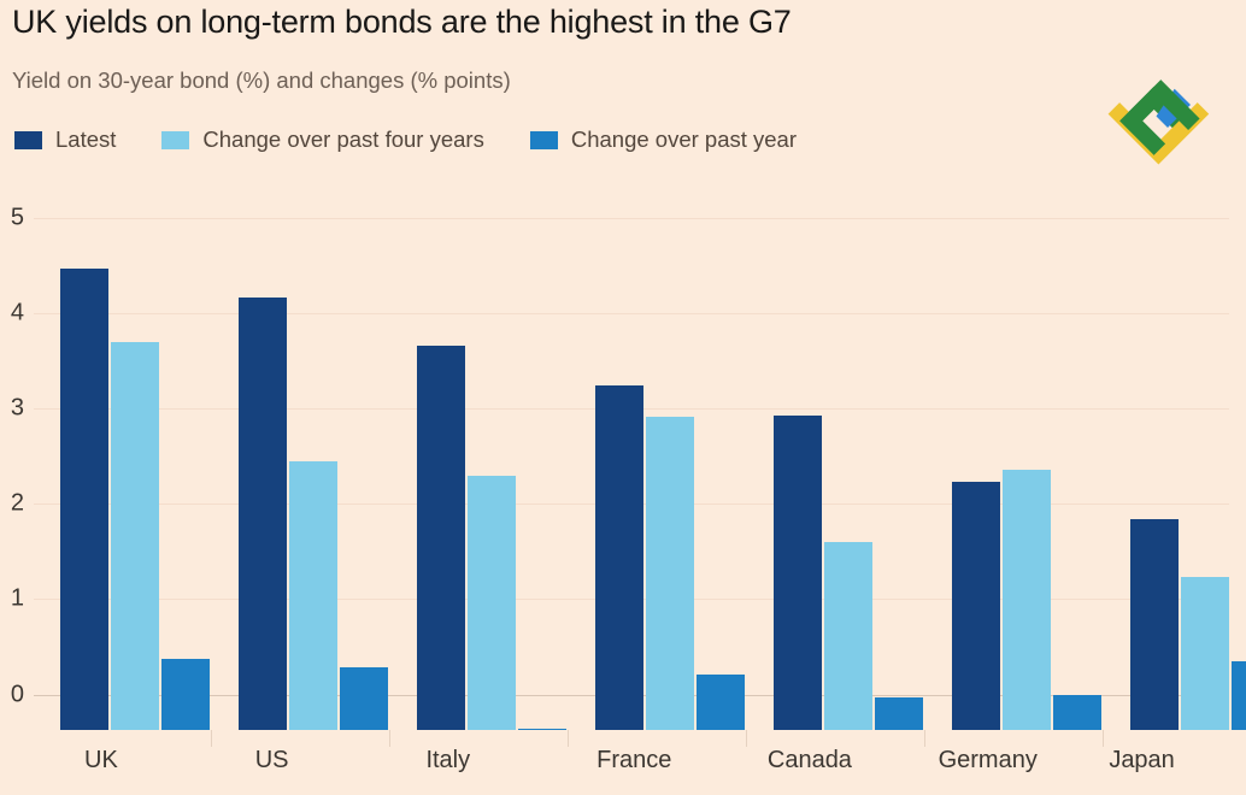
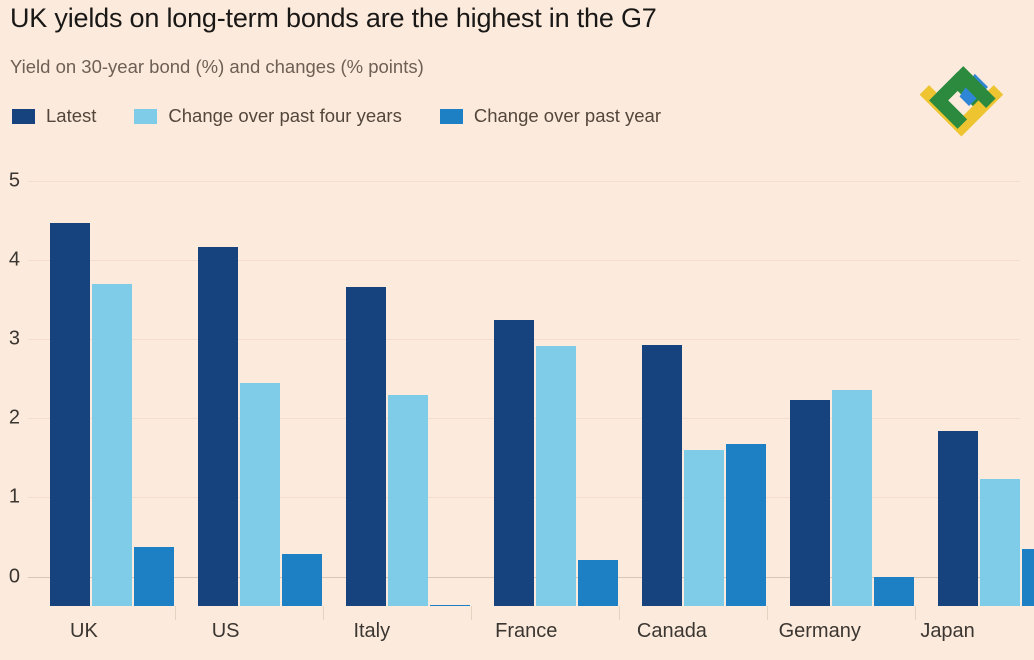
Change over past year/Canada: 0.4 -> 2.2
